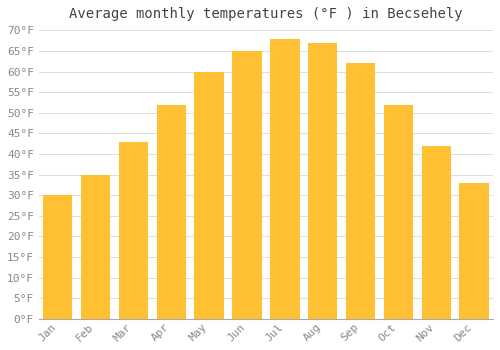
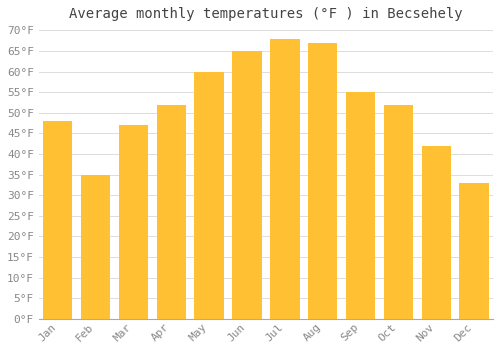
Jan: 30°F -> 48°F
Mar: 43°F -> 47°F
Sep: 62°F -> 55°F
